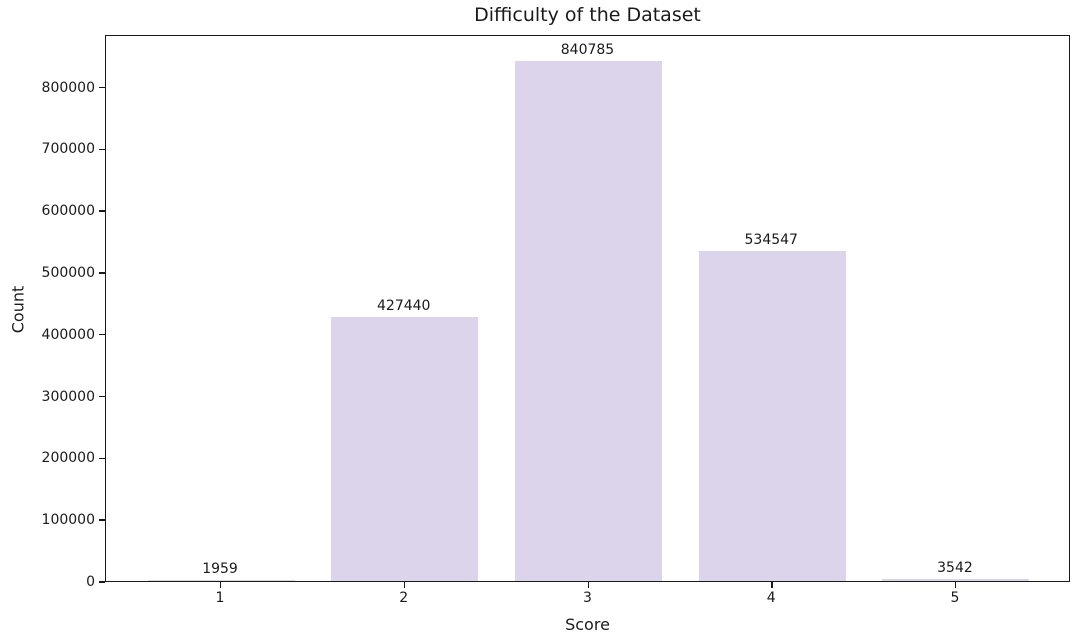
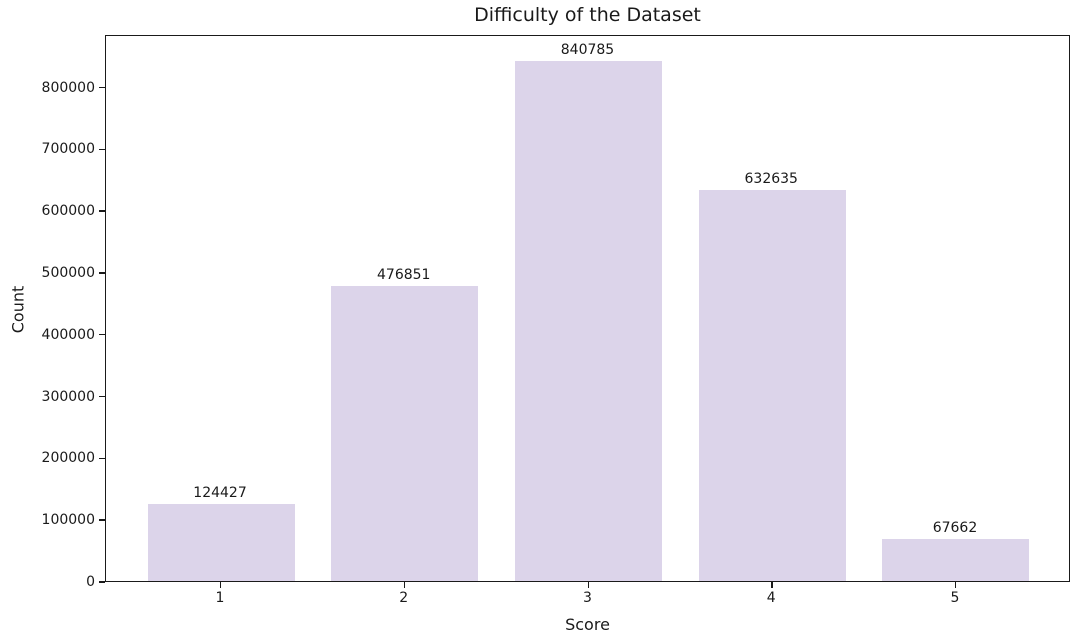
1: 1959 -> 124427
2: 427440 -> 476851
4: 534547 -> 632635
5: 3542 -> 67662
